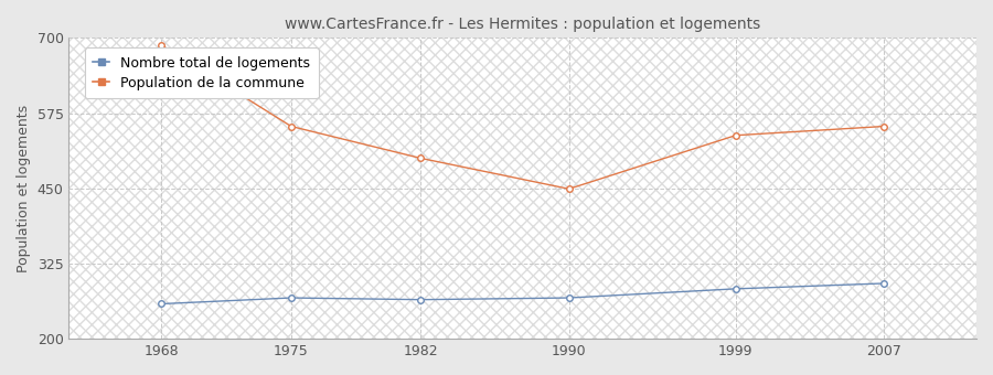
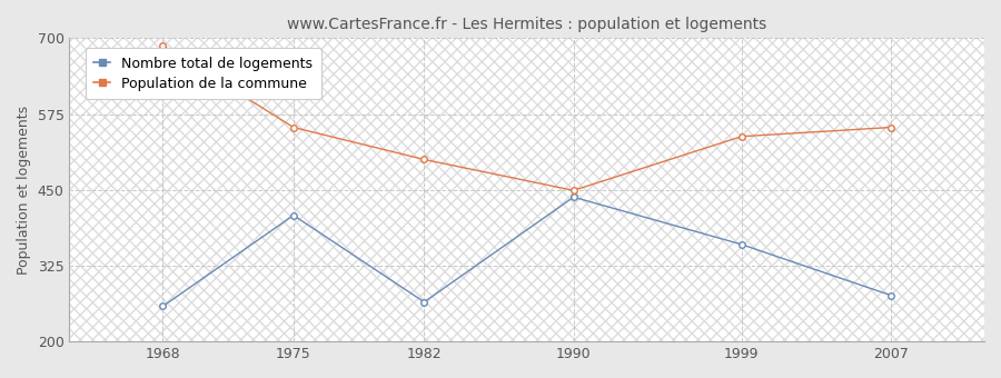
Nombre total de logements/1975: 268 -> 408
Nombre total de logements/1990: 268 -> 438
Nombre total de logements/1999: 283 -> 360
Nombre total de logements/2007: 292 -> 276
